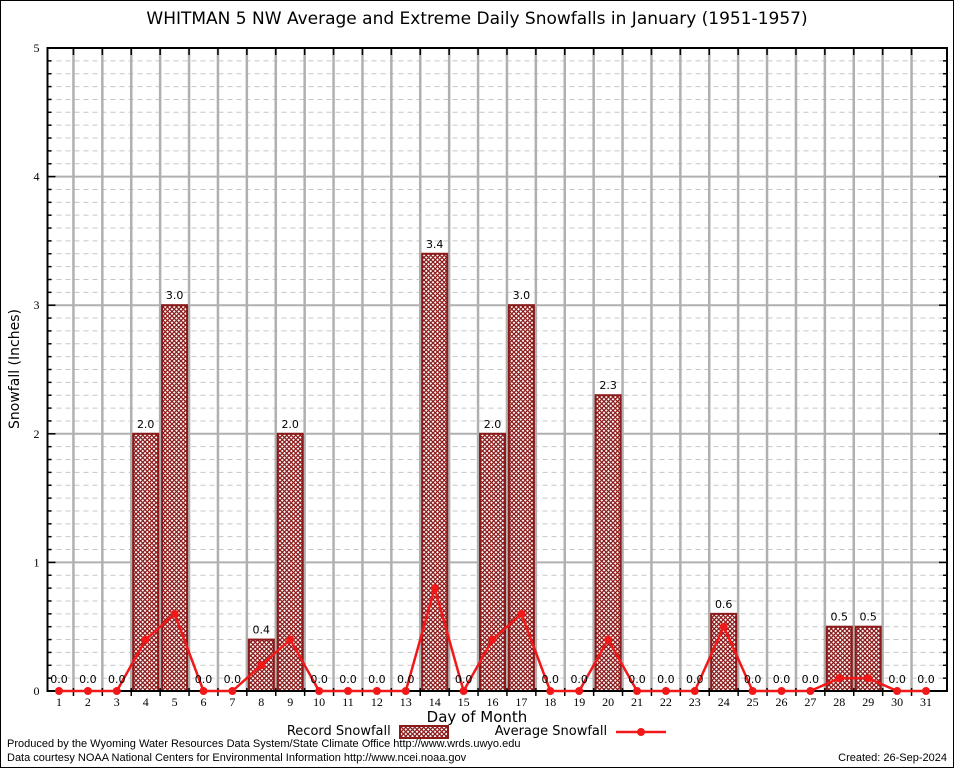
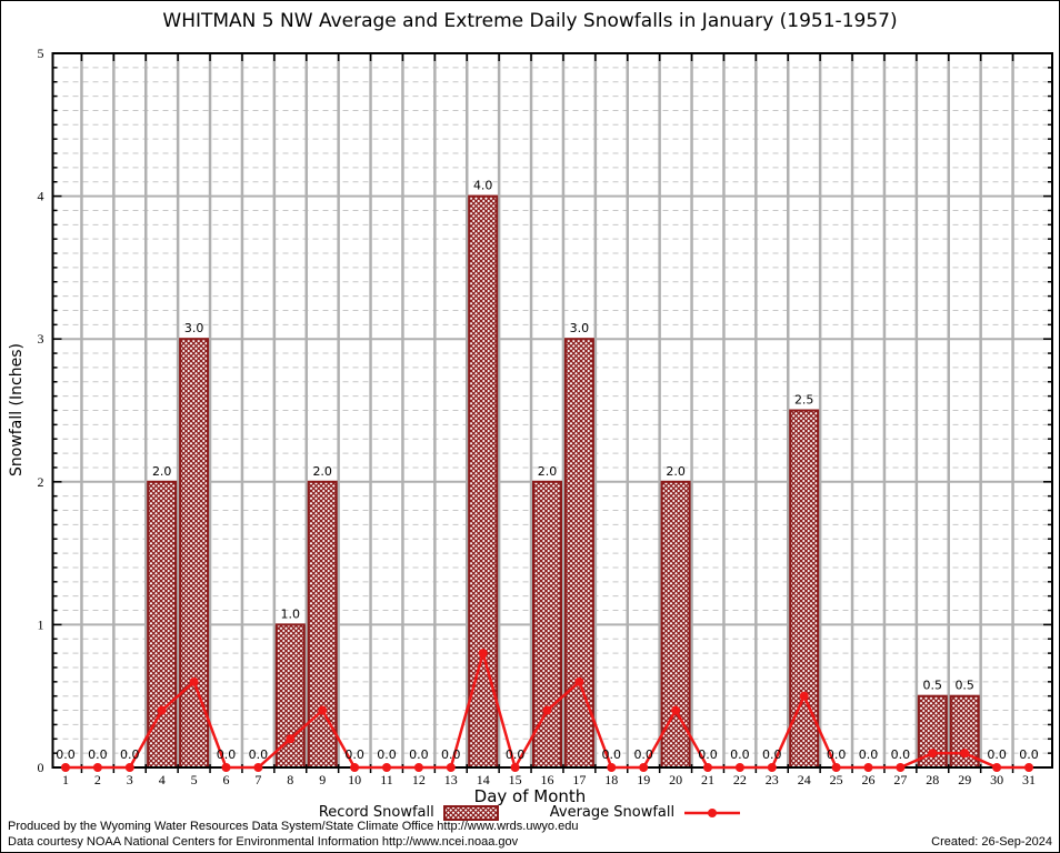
Record Snowfall/8: 0.4 -> 1.0
Record Snowfall/14: 3.4 -> 4.0
Record Snowfall/20: 2.3 -> 2.0
Record Snowfall/24: 0.6 -> 2.5
